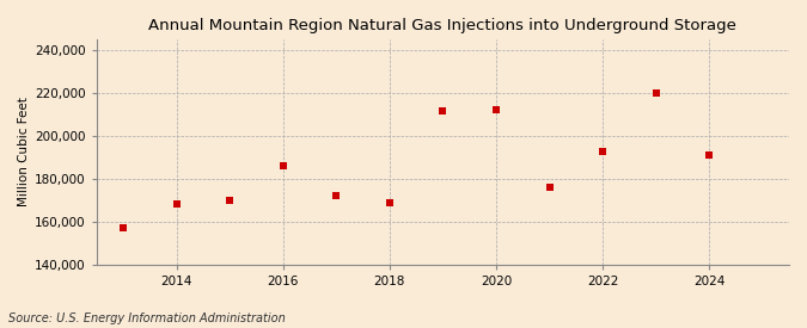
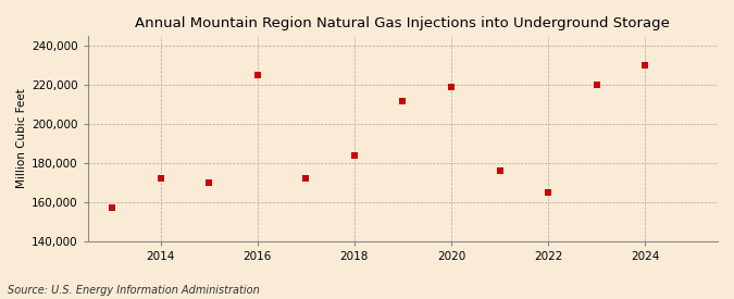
2014: 168,000 -> 172,000
2016: 186,000 -> 225,000
2018: 169,000 -> 184,000
2020: 212,000 -> 219,000
2022: 193,000 -> 165,000
2024: 191,000 -> 230,000
